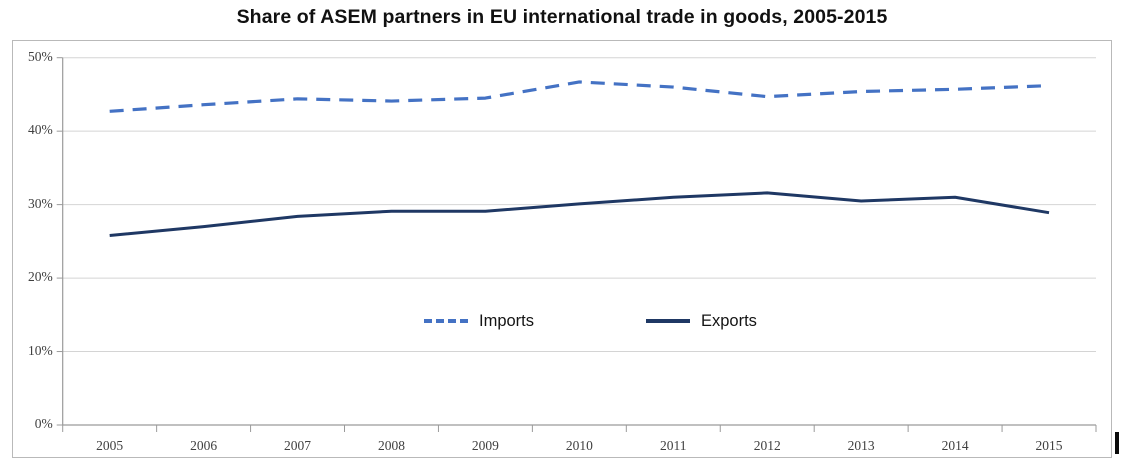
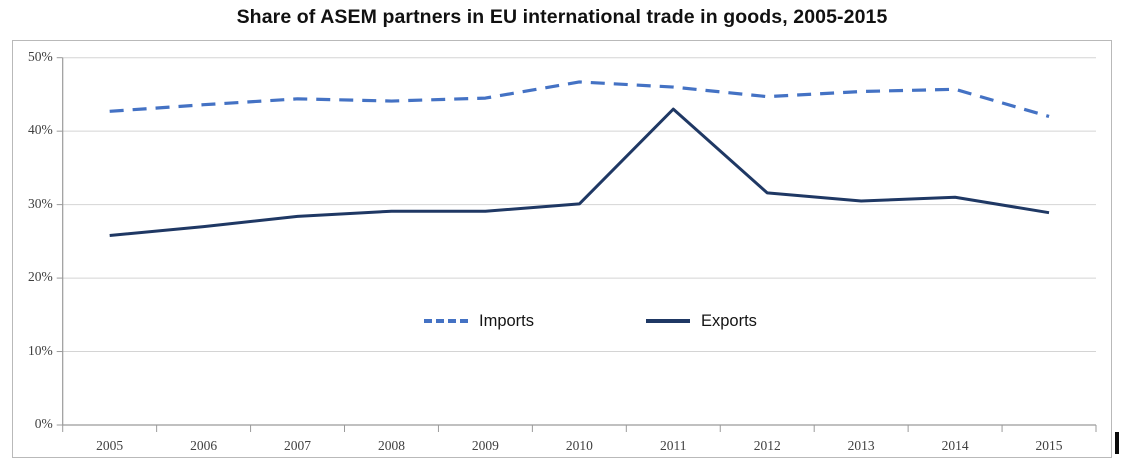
Exports/2011: 31% -> 43%
Imports/2015: 46% -> 42%
